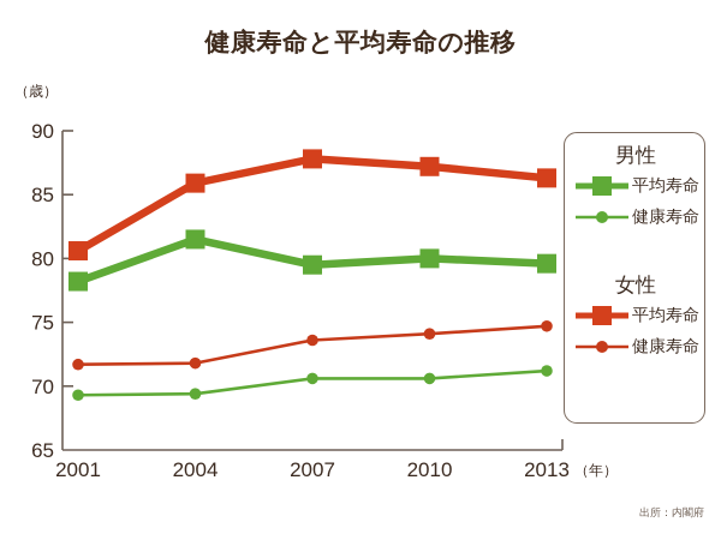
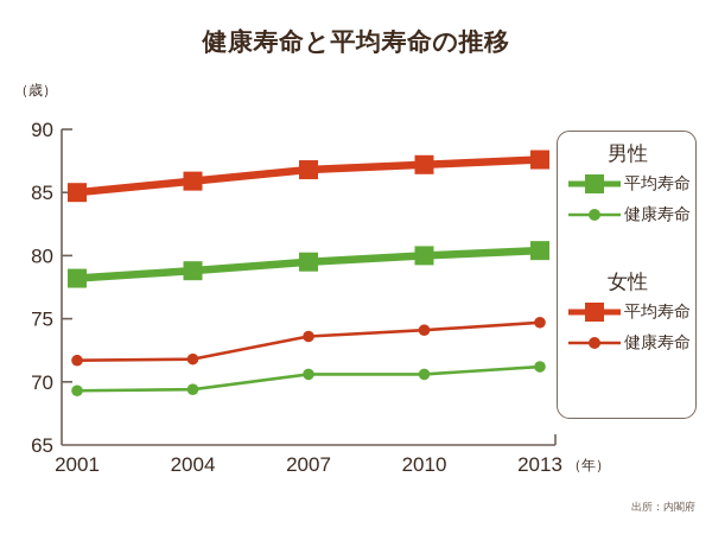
女性 平均寿命/2001: 80.6 -> 85.0
男性 平均寿命/2004: 81.5 -> 78.8
女性 平均寿命/2007: 87.8 -> 86.8
女性 平均寿命/2013: 86.3 -> 87.6
男性 平均寿命/2013: 79.6 -> 80.4
